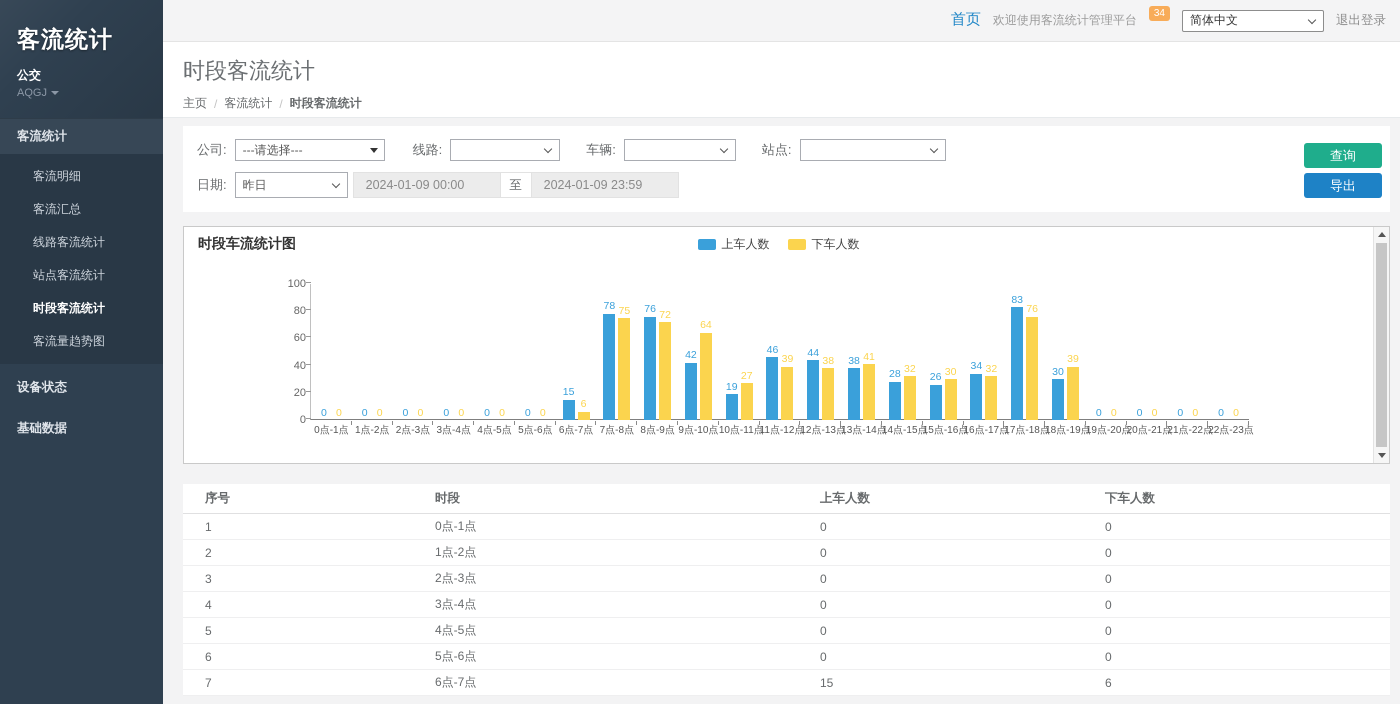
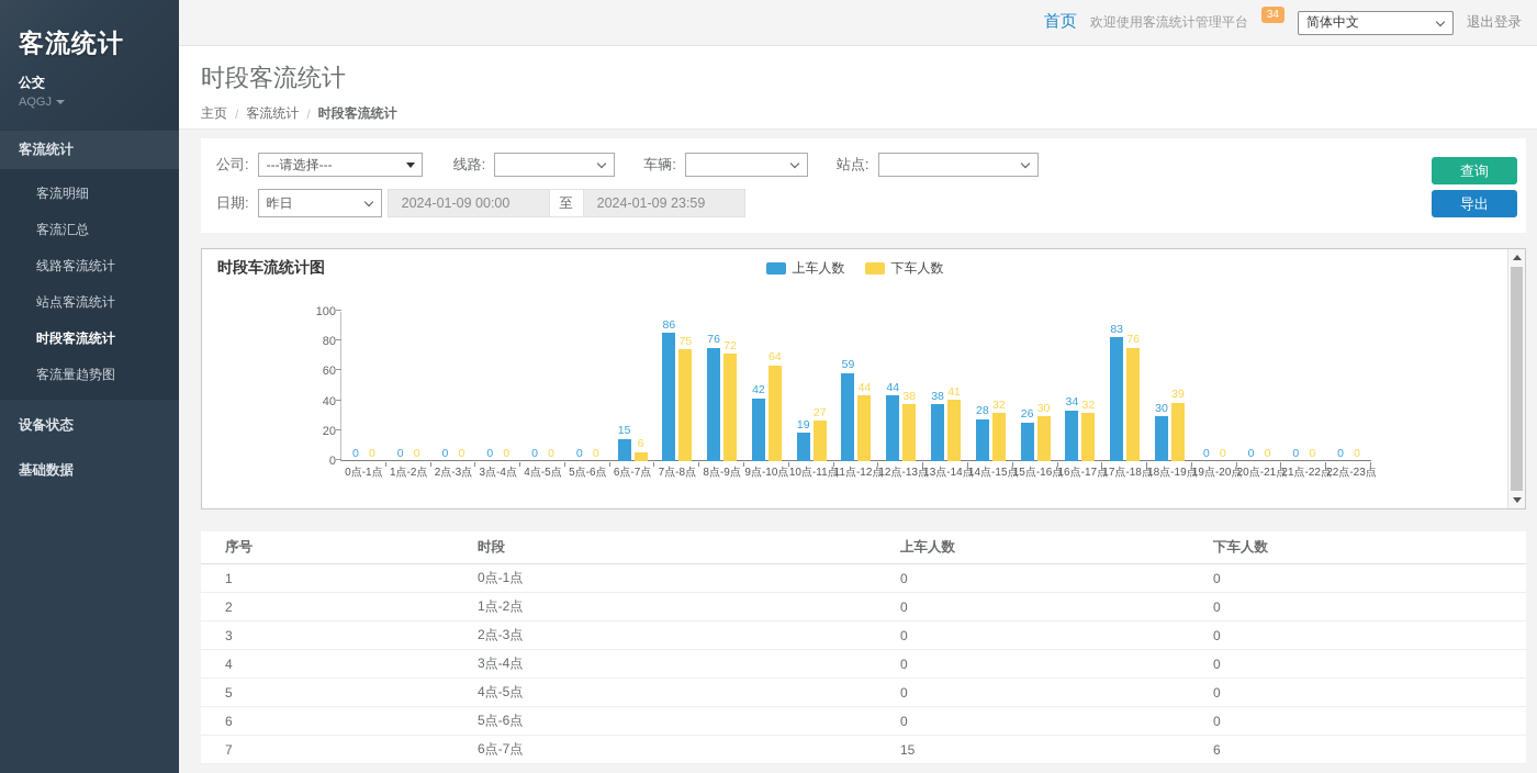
上车人数/7点-8点: 78 -> 86
上车人数/11点-12点: 46 -> 59
下车人数/11点-12点: 39 -> 44
